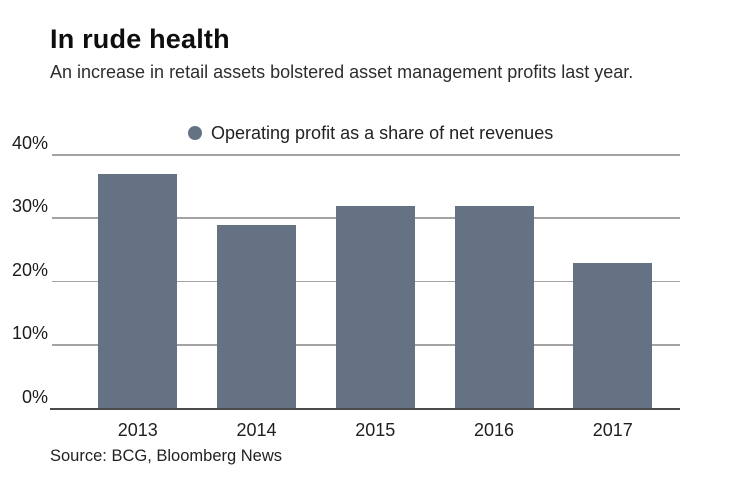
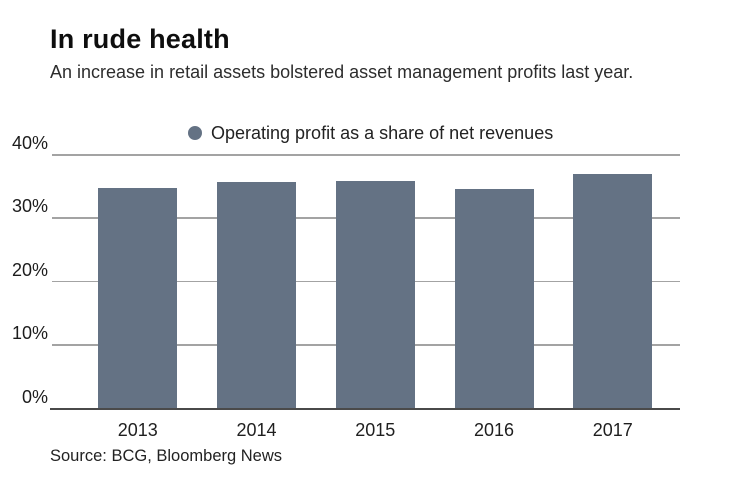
2013: 37% -> 35%
2014: 29% -> 36%
2015: 32% -> 36%
2016: 32% -> 35%
2017: 23% -> 37%
